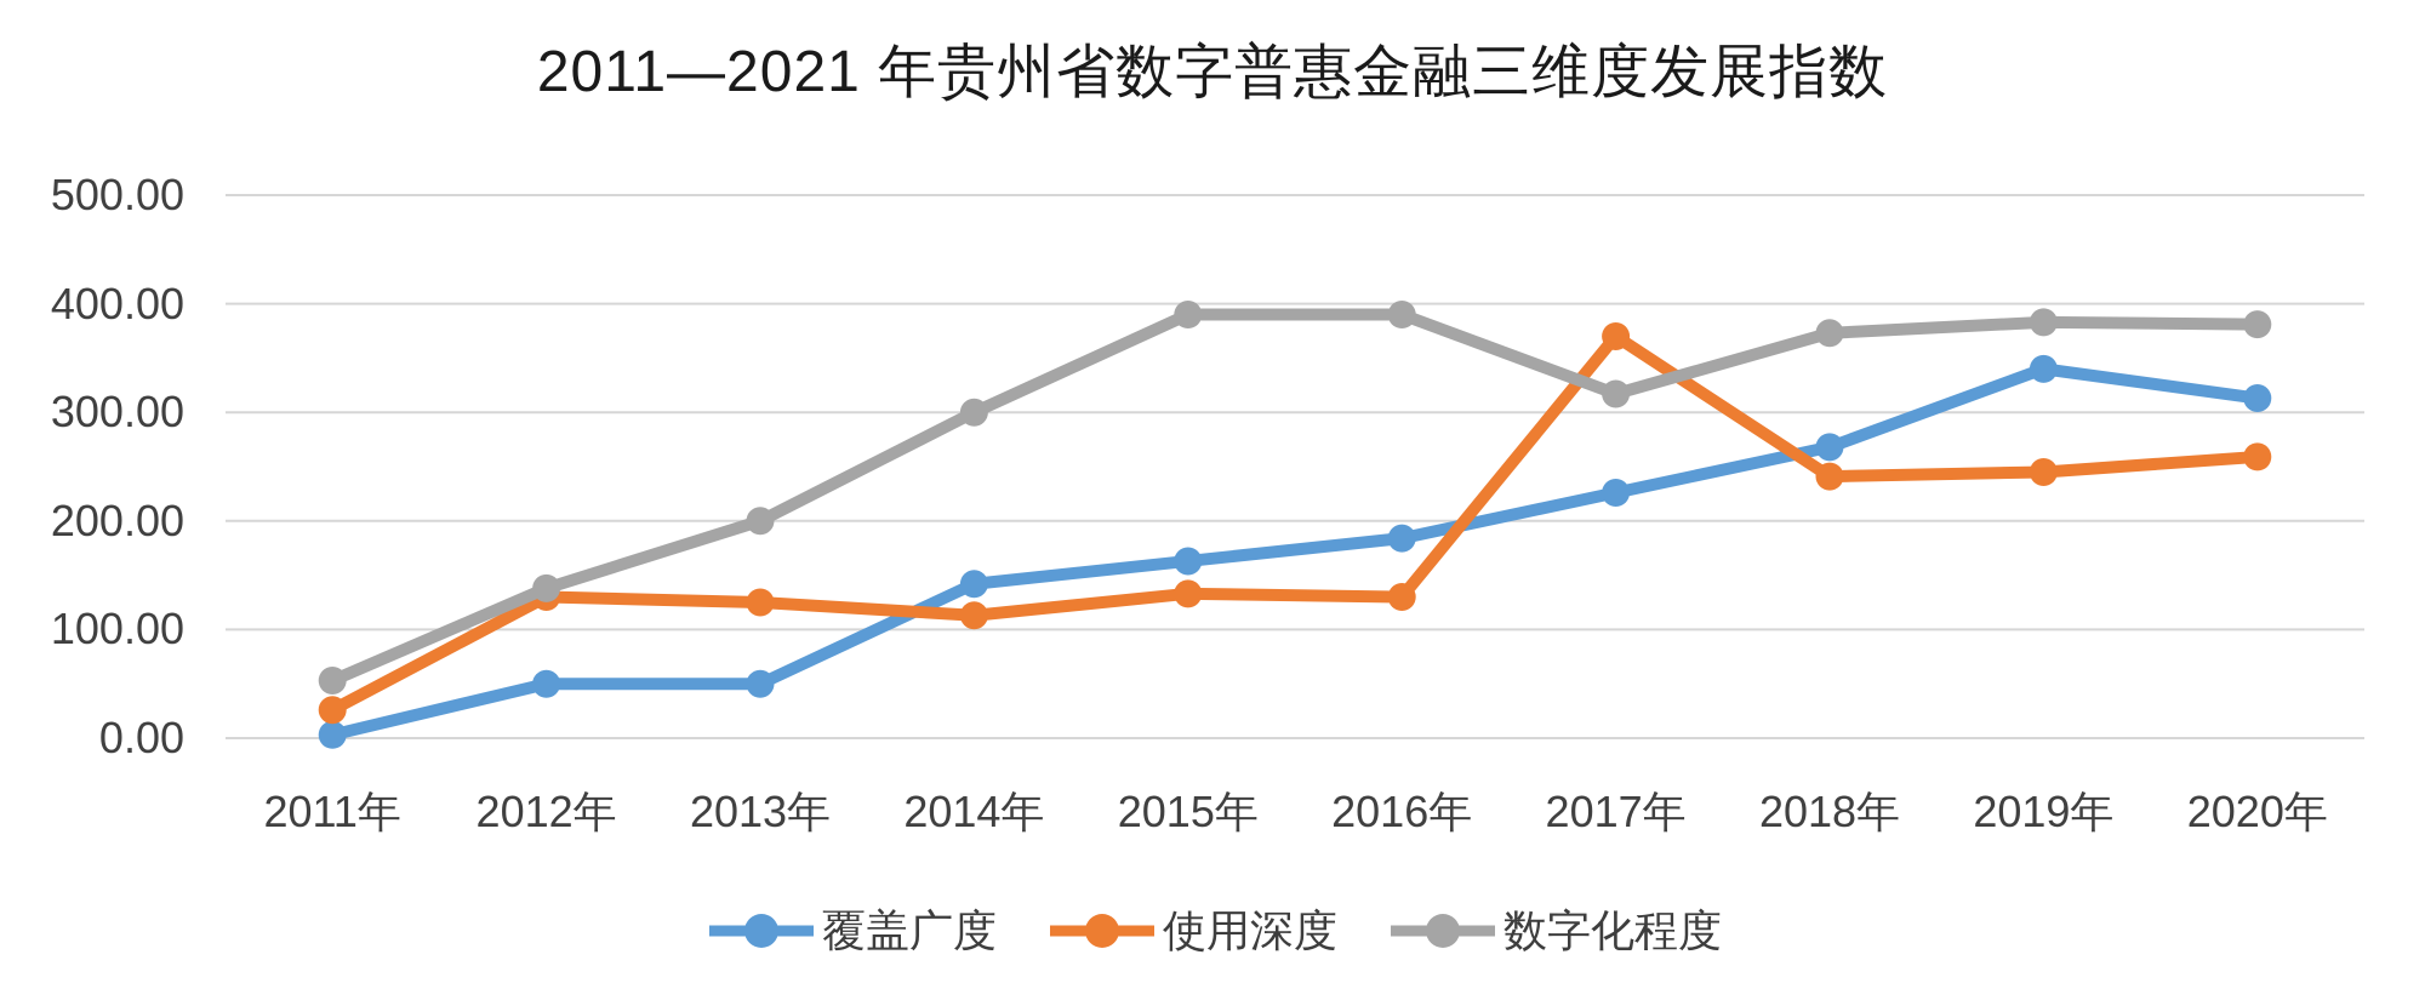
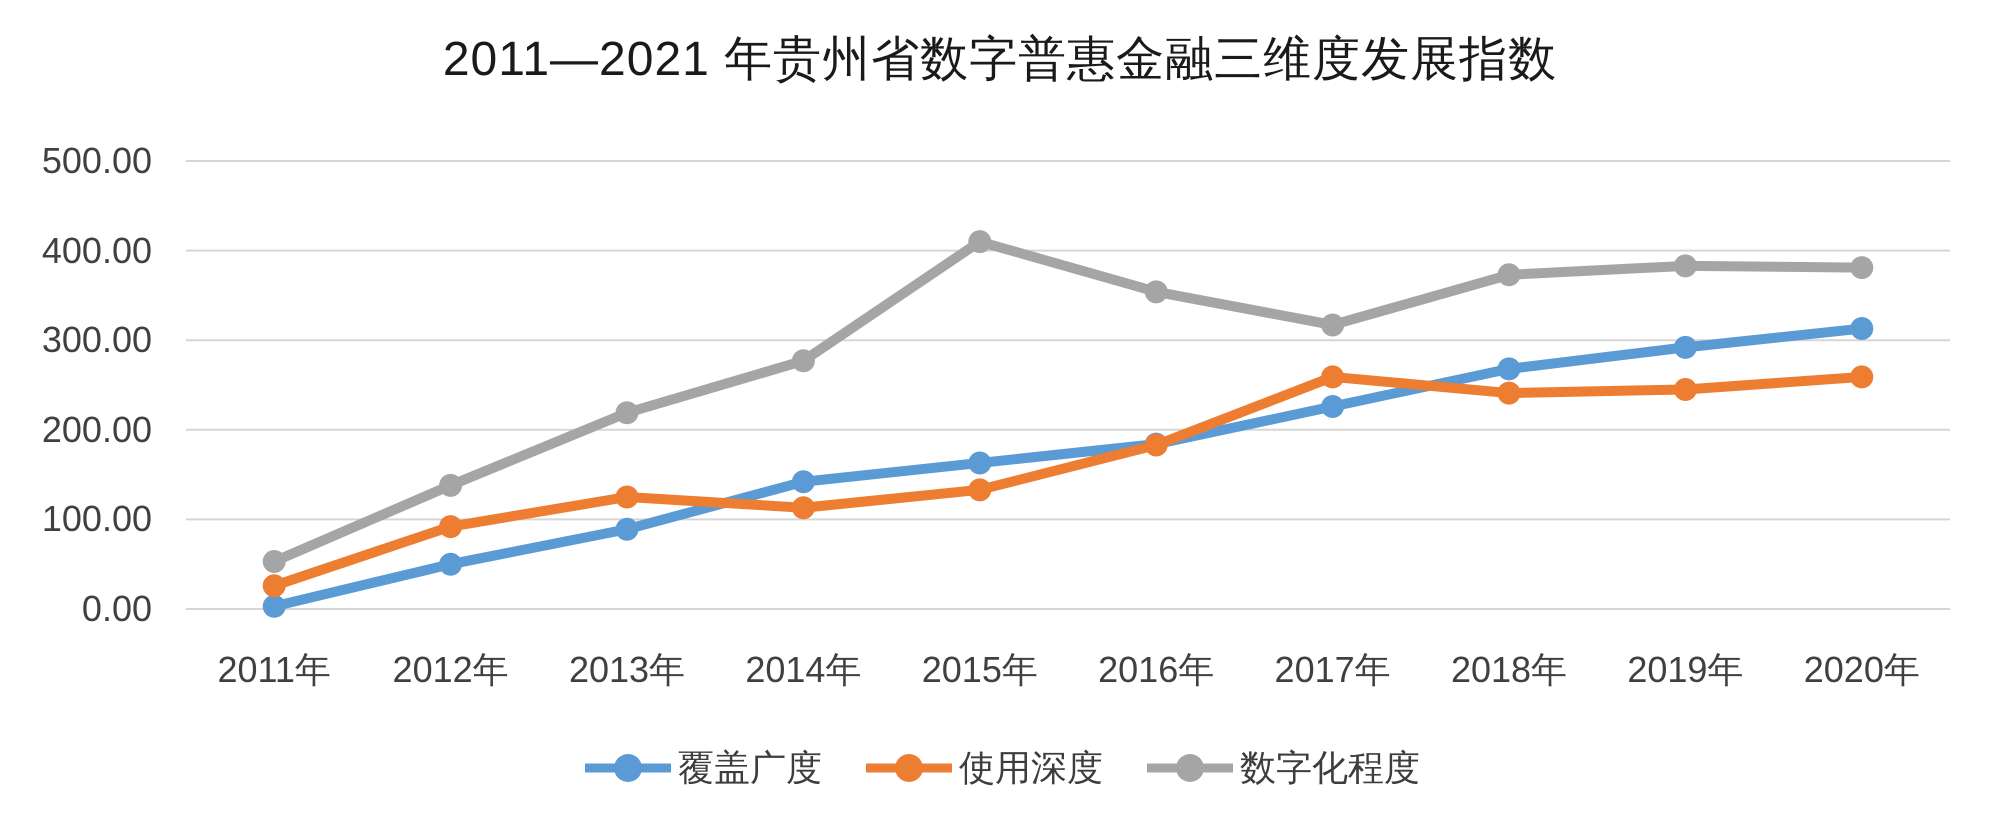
使用深度/2012年: 130 -> 90
覆盖广度/2013年: 50 -> 90
数字化程度/2013年: 200 -> 220
数字化程度/2014年: 300 -> 280
数字化程度/2015年: 390 -> 410
使用深度/2016年: 130 -> 180
数字化程度/2016年: 390 -> 350
使用深度/2017年: 370 -> 260
覆盖广度/2019年: 340 -> 290
